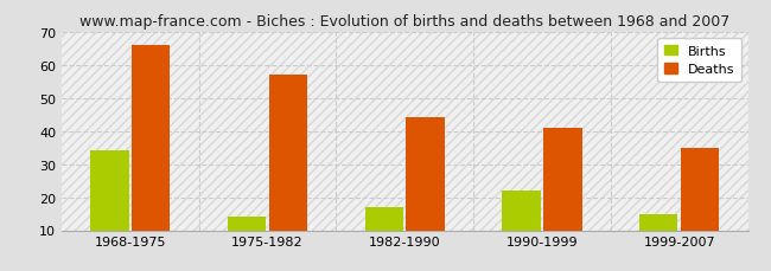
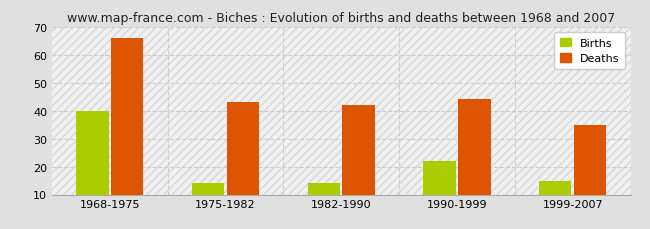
Births/1968-1975: 34 -> 40
Deaths/1975-1982: 57 -> 43
Births/1982-1990: 17 -> 14
Deaths/1982-1990: 44 -> 42
Deaths/1990-1999: 41 -> 44
